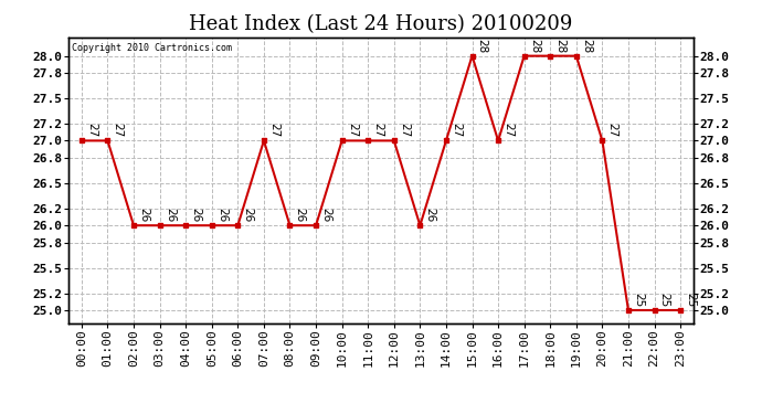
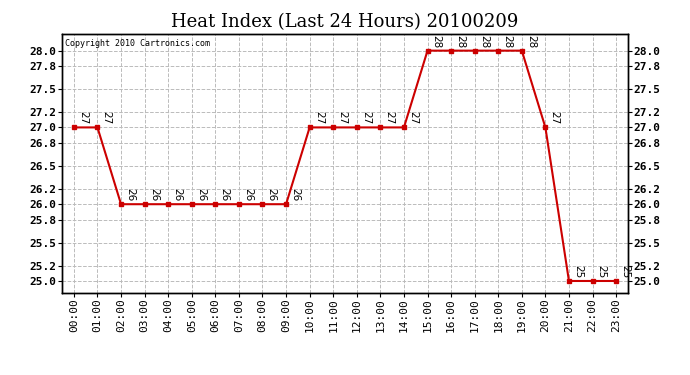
07:00: 27 -> 26
13:00: 26 -> 27
16:00: 27 -> 28
